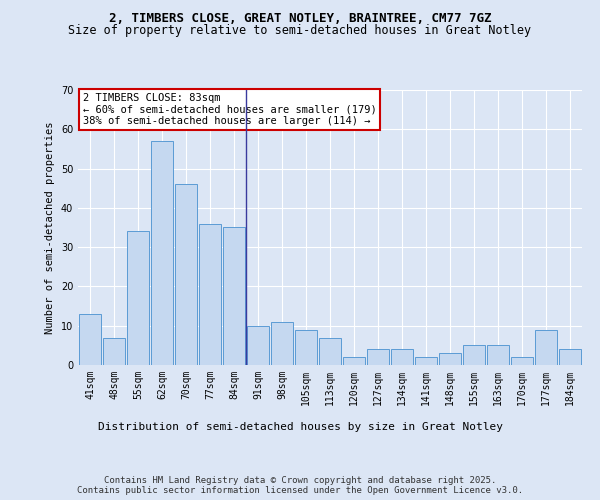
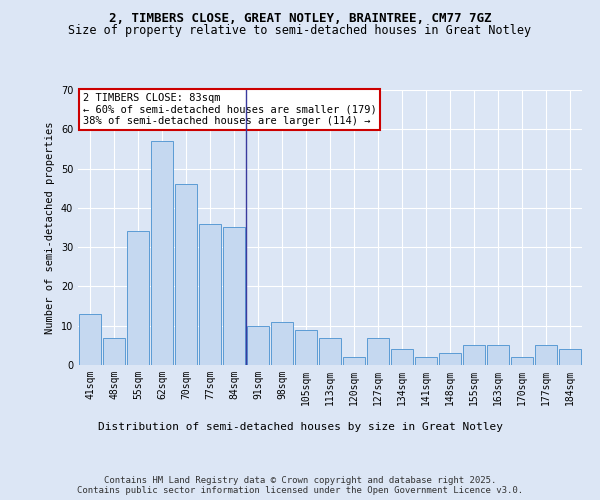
127sqm: 4 -> 7
177sqm: 9 -> 5
